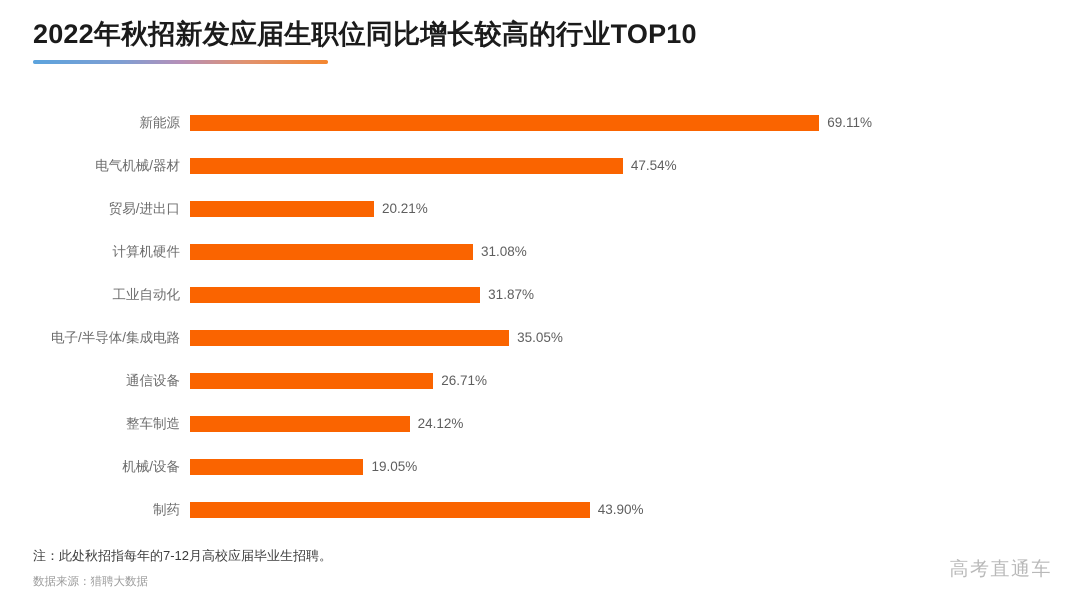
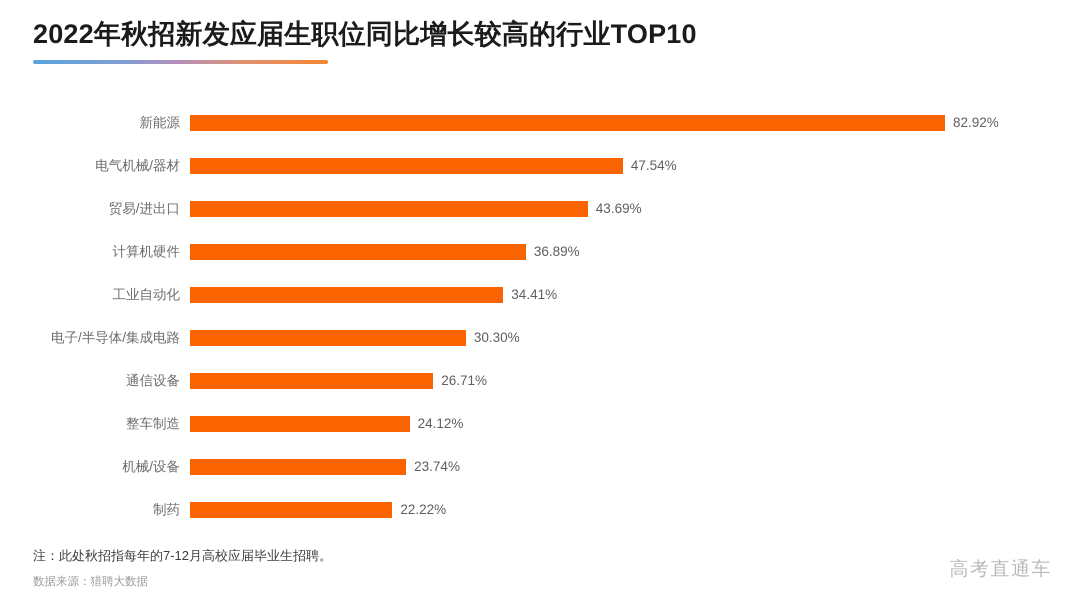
新能源: 69.11% -> 82.92%
贸易/进出口: 20.21% -> 43.69%
计算机硬件: 31.08% -> 36.89%
工业自动化: 31.87% -> 34.41%
电子/半导体/集成电路: 35.05% -> 30.30%
机械/设备: 19.05% -> 23.74%
制药: 43.90% -> 22.22%
